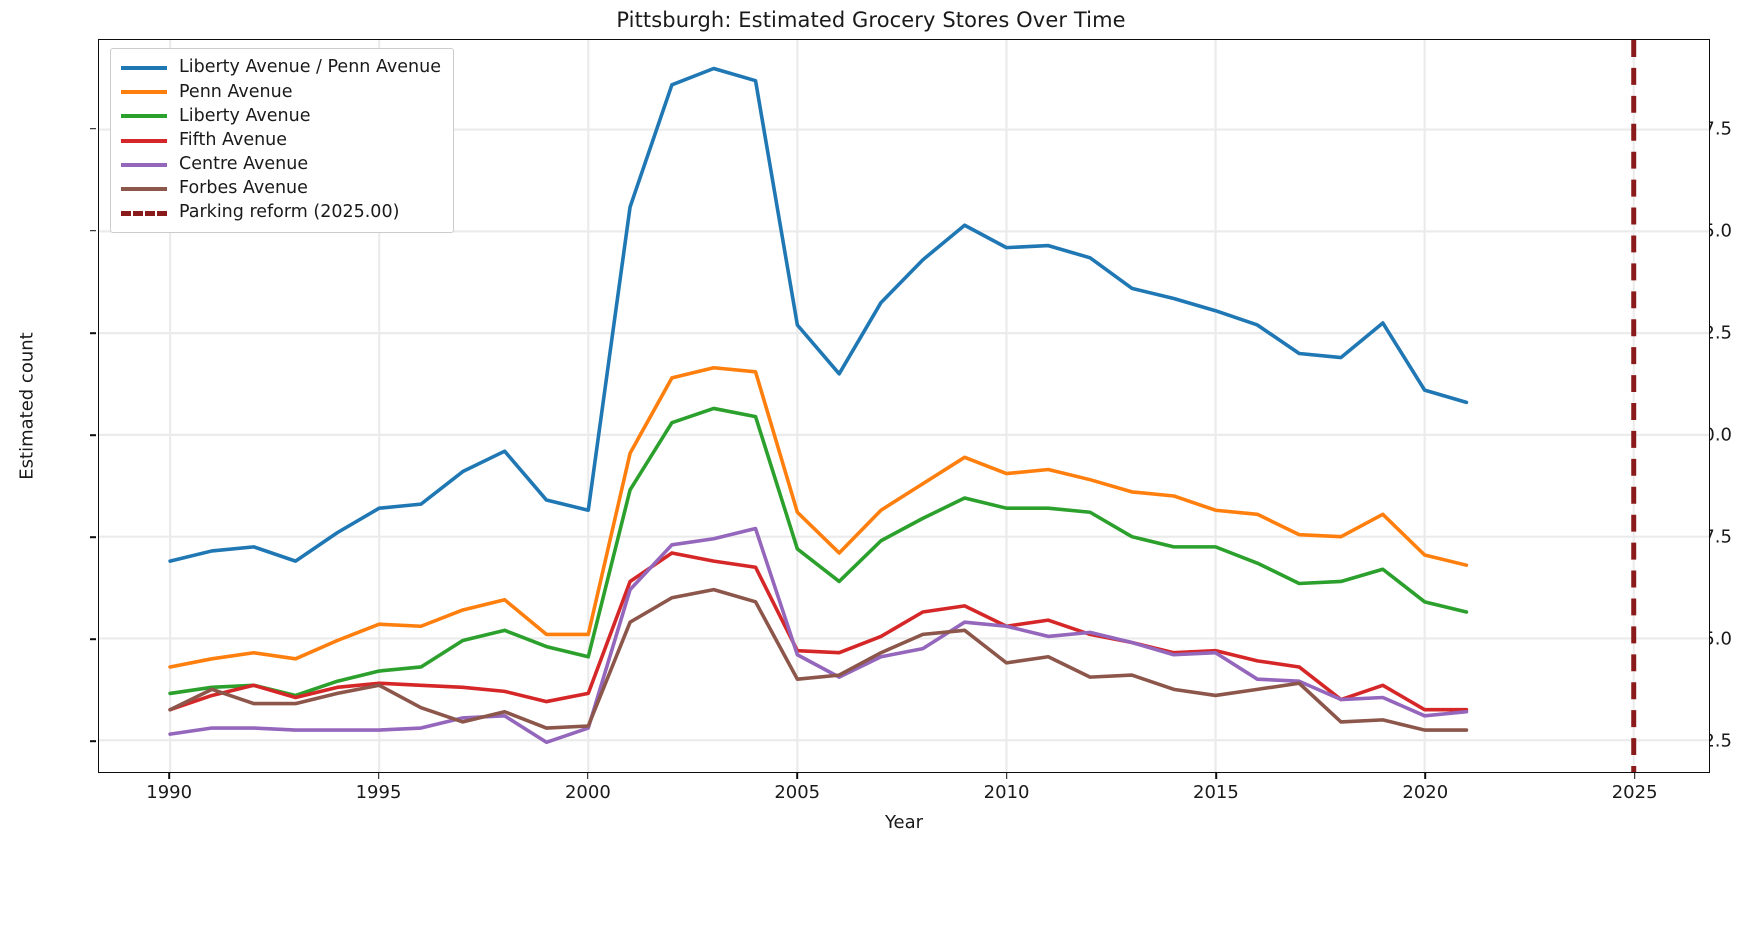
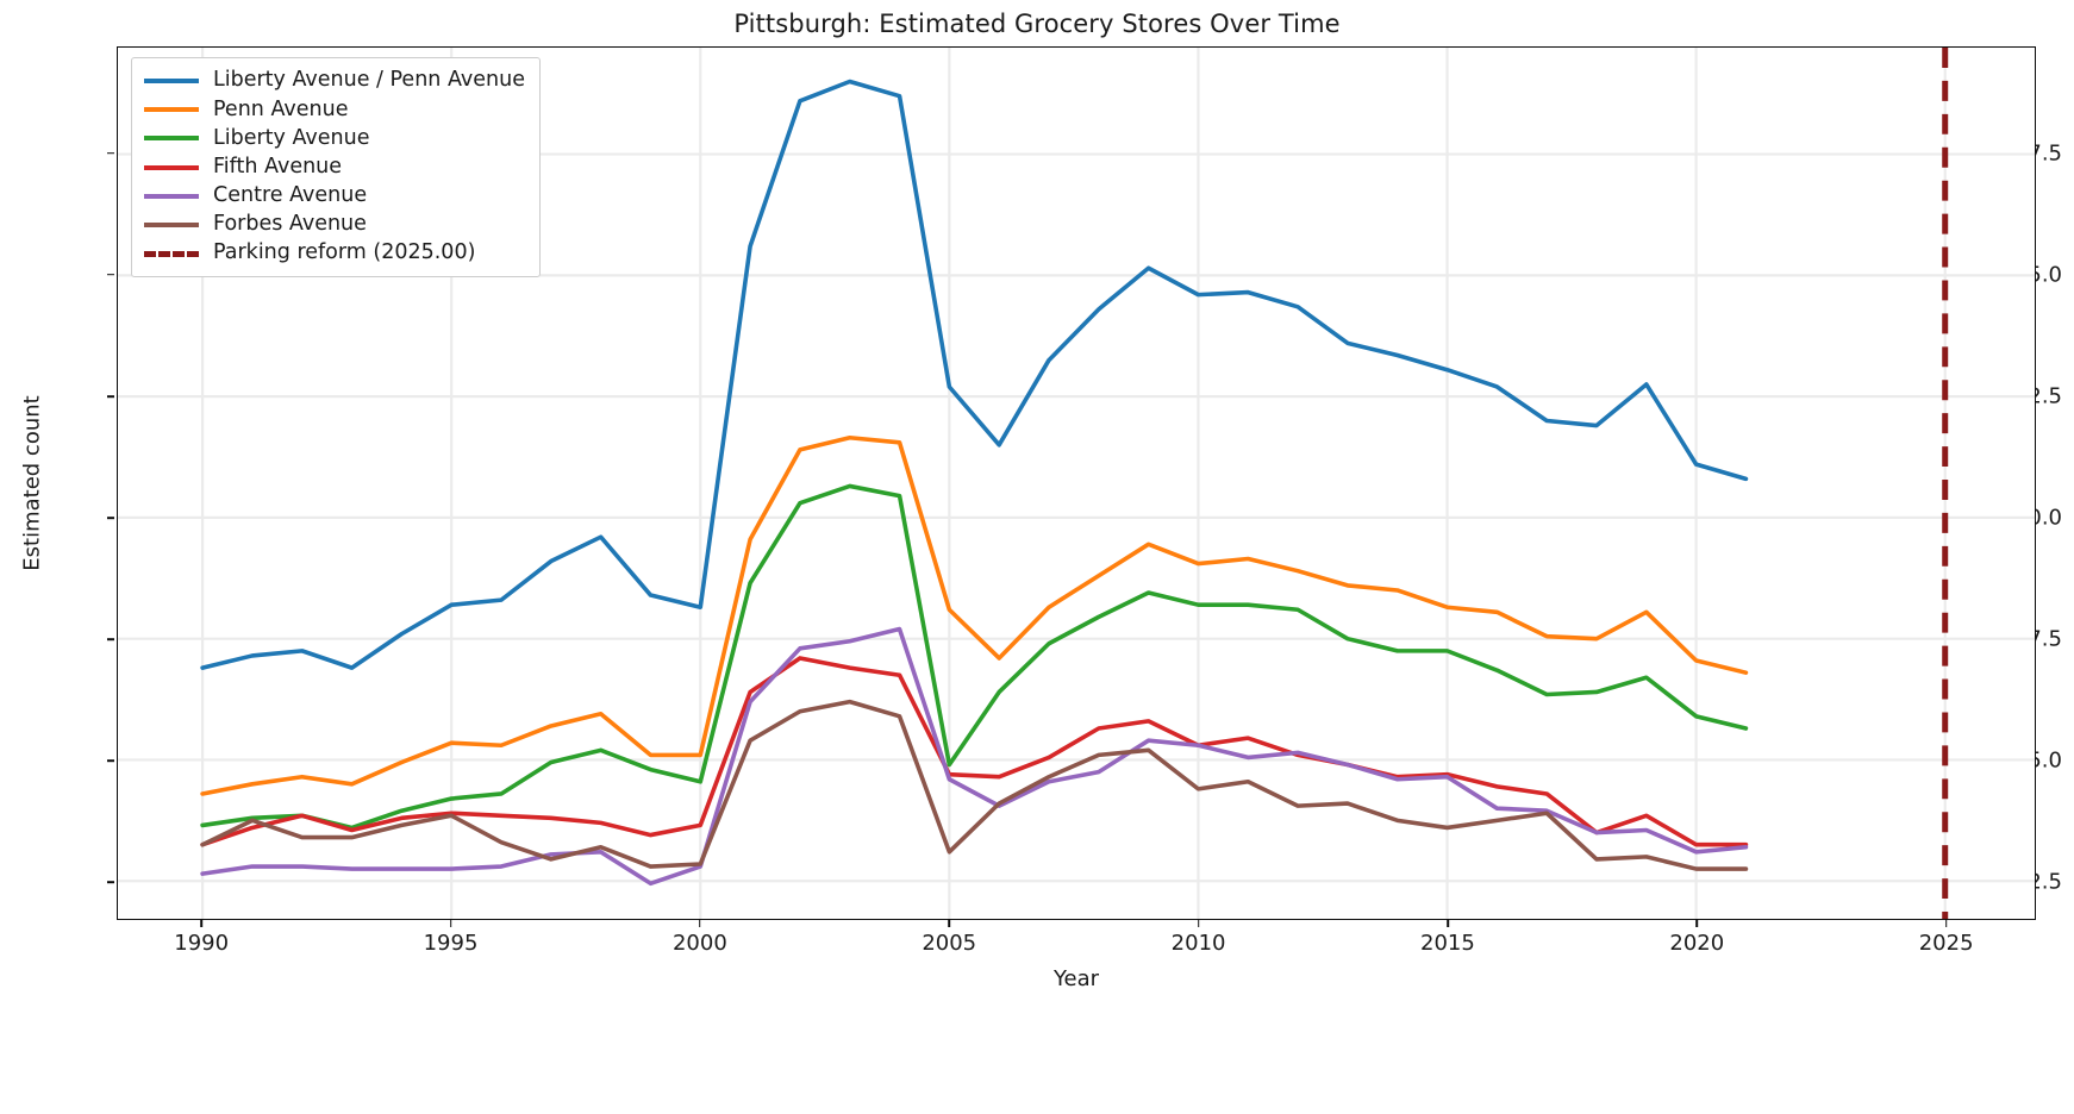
Liberty Avenue/2005: 7.2 -> 4.9
Forbes Avenue/2005: 4.0 -> 3.1
